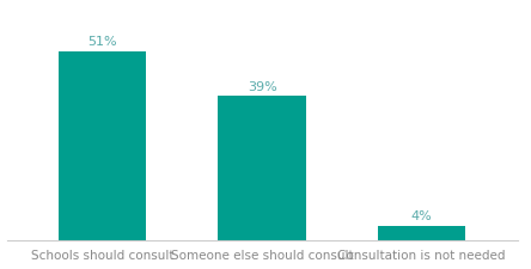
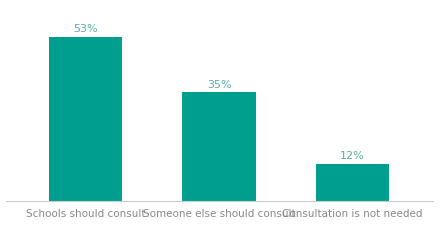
Schools should consult: 51% -> 53%
Someone else should consult: 39% -> 35%
Consultation is not needed: 4% -> 12%
